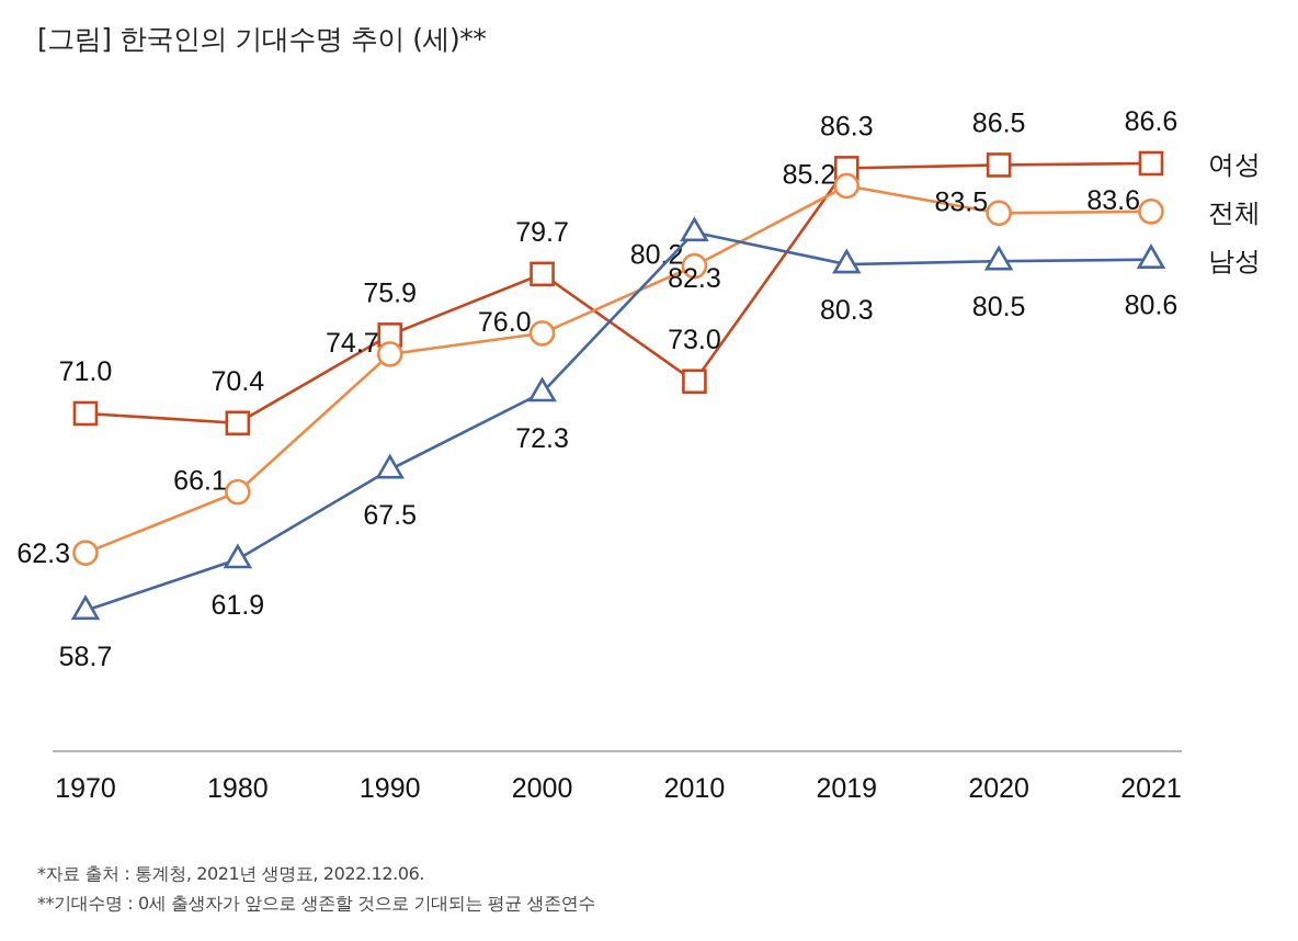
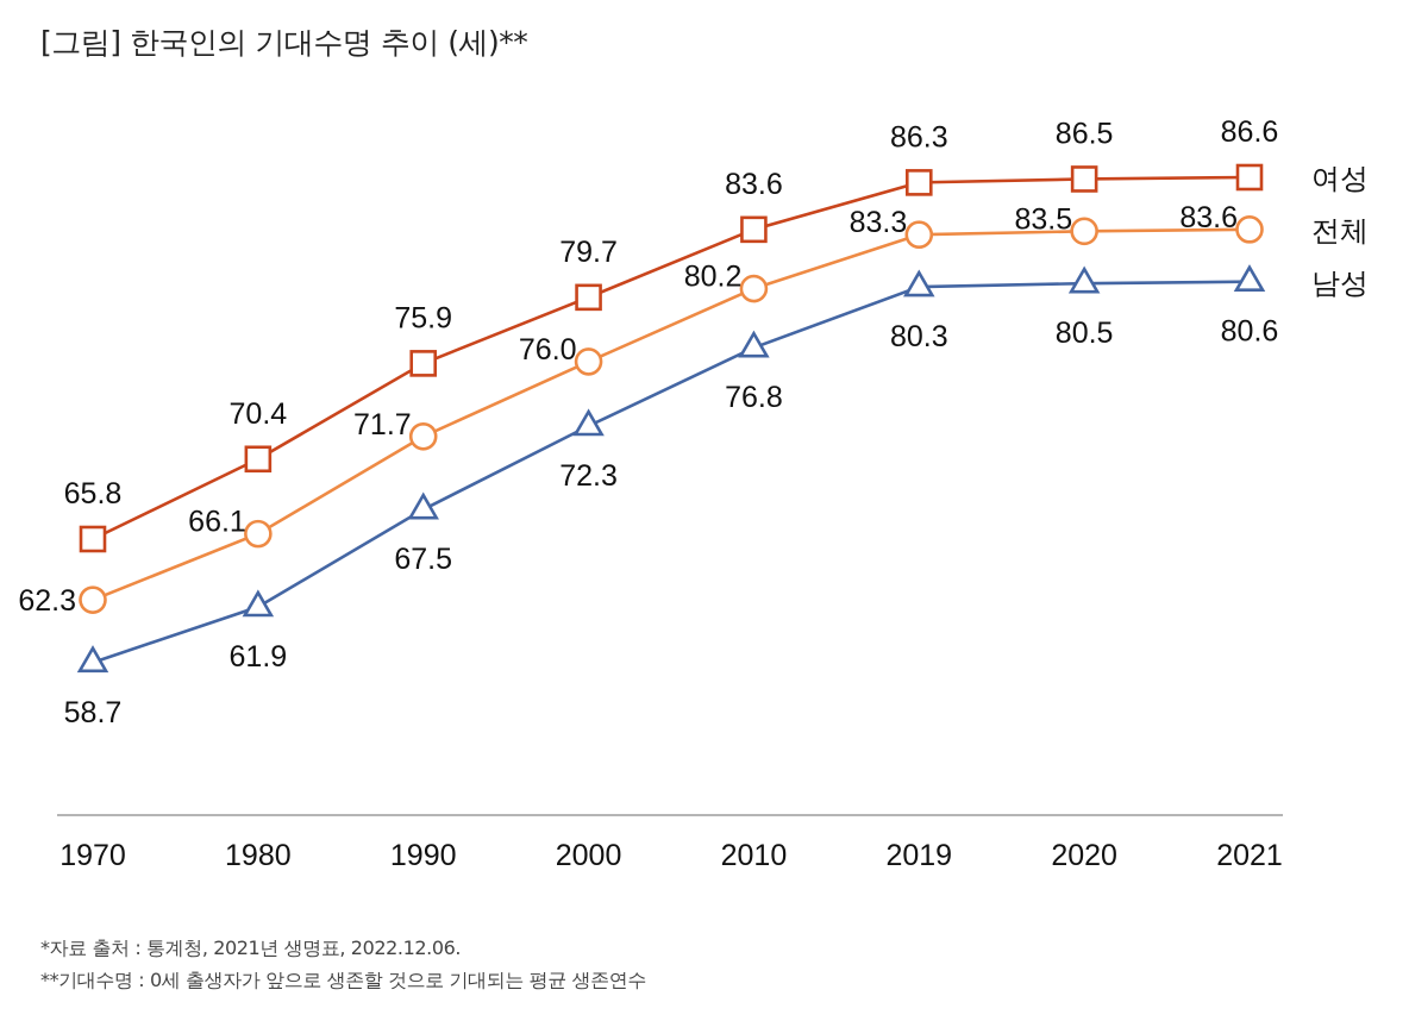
여성/1970: 71.0 -> 65.8
전체/1990: 74.7 -> 71.7
여성/2010: 73.0 -> 83.6
남성/2010: 82.3 -> 76.8
전체/2019: 85.2 -> 83.3
